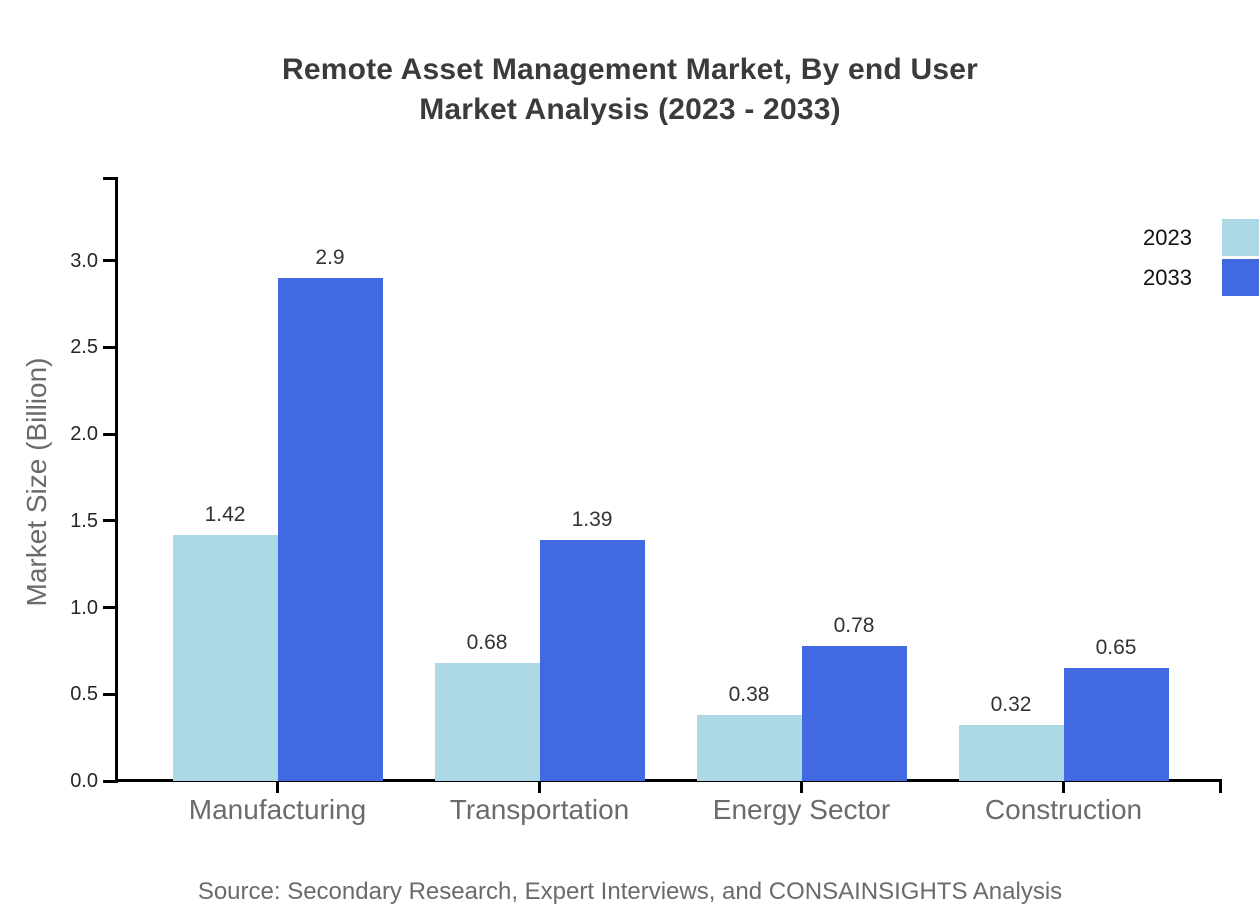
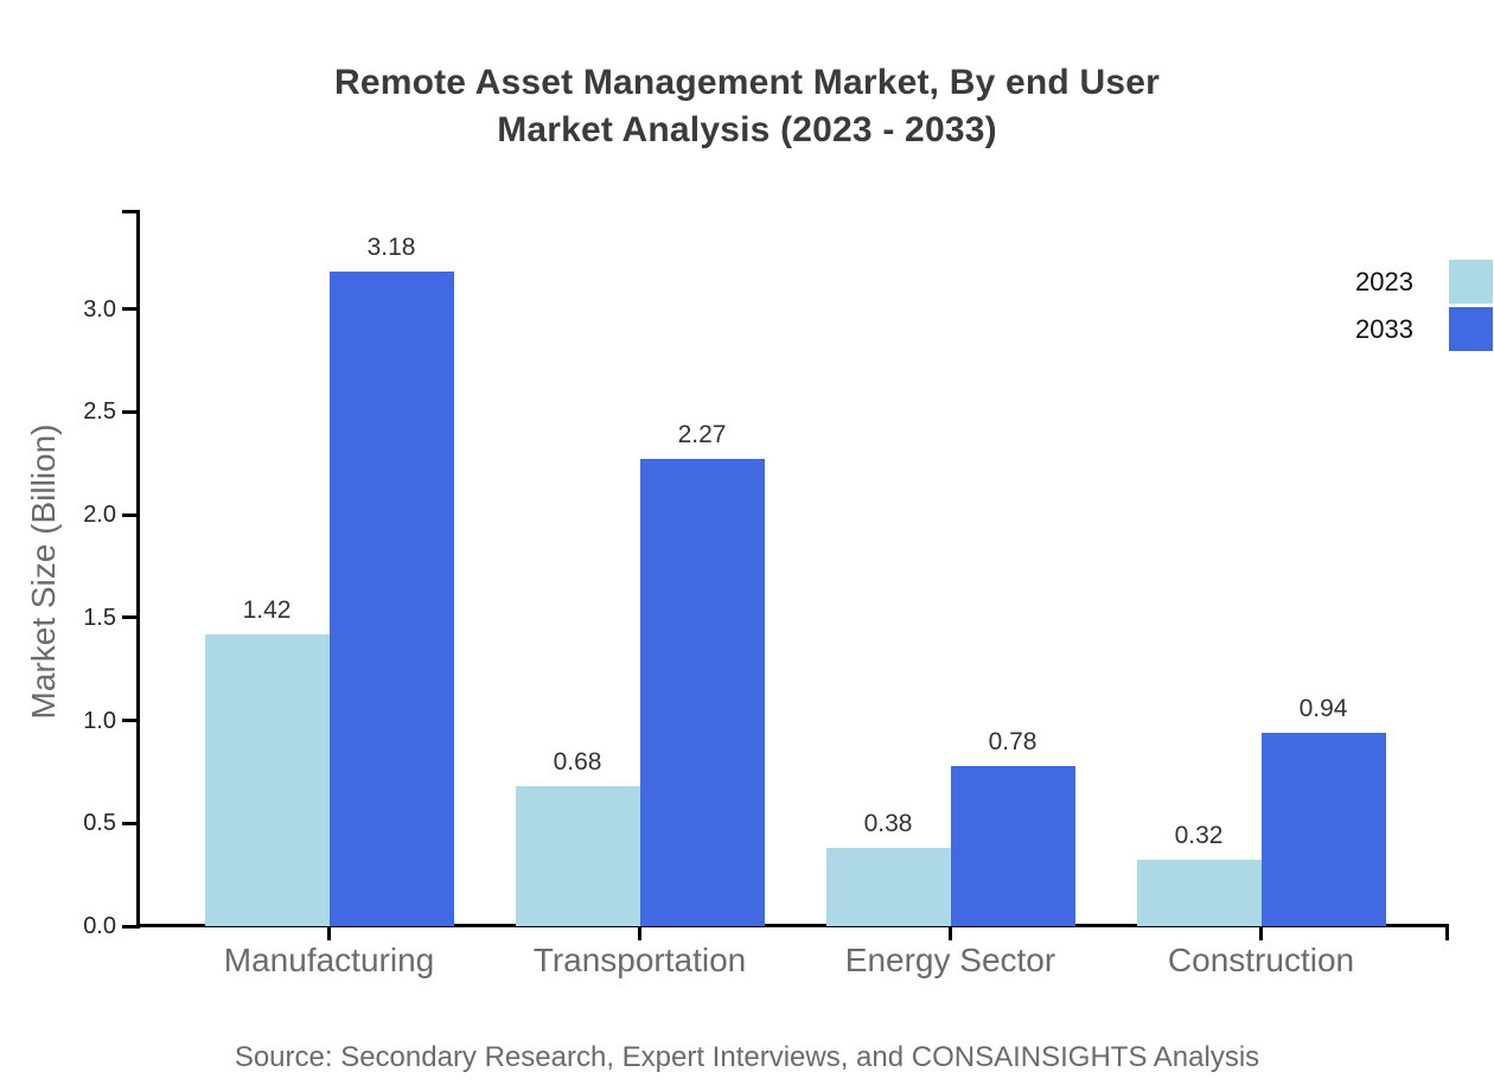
2033/Manufacturing: 2.9 -> 3.18
2033/Transportation: 1.39 -> 2.27
2033/Construction: 0.65 -> 0.94
